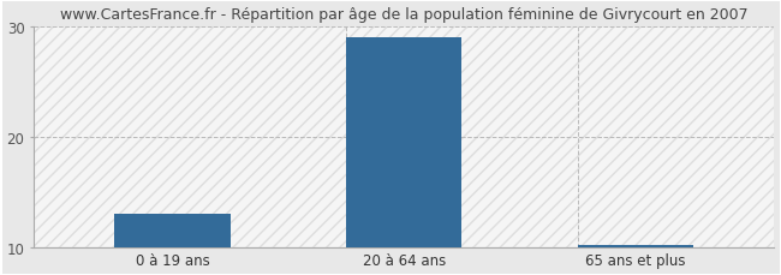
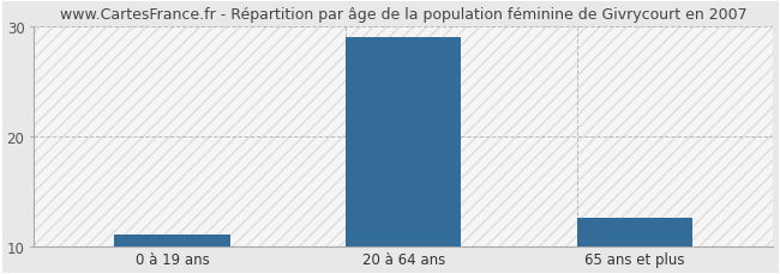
0 à 19 ans: 13.0 -> 11.0
65 ans et plus: 10.2 -> 12.6
